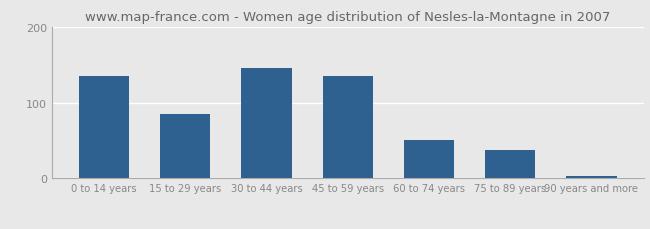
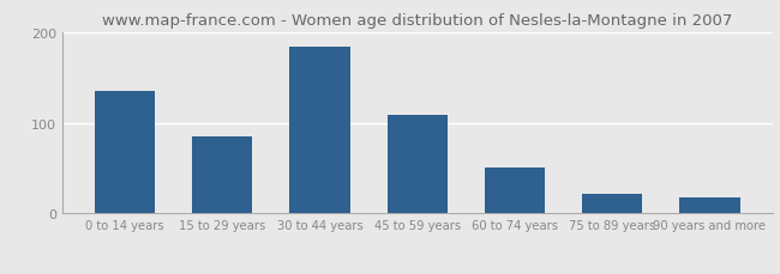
30 to 44 years: 145 -> 184
45 to 59 years: 135 -> 108
75 to 89 years: 38 -> 22
90 years and more: 3 -> 18
